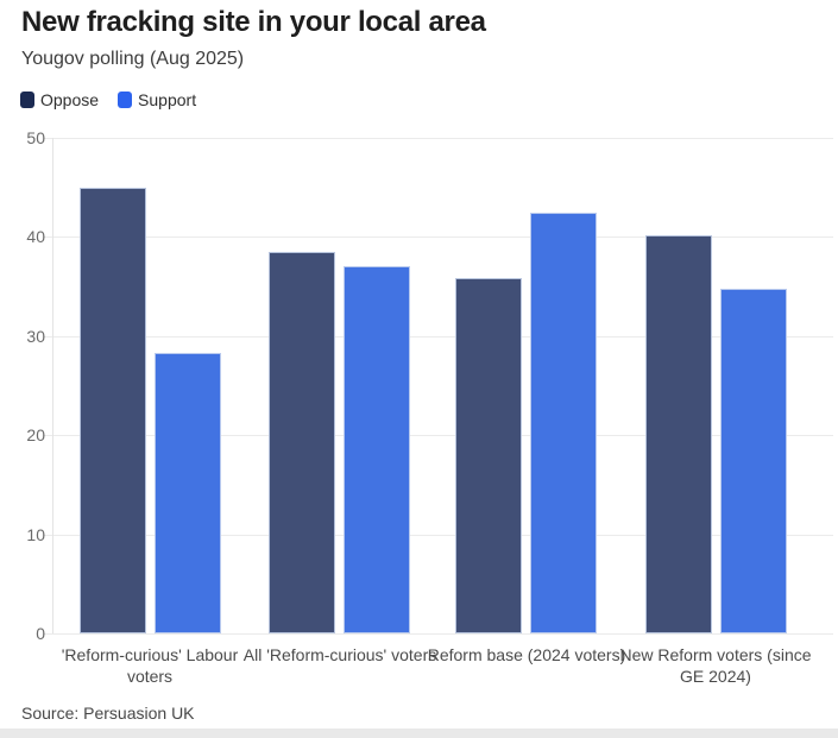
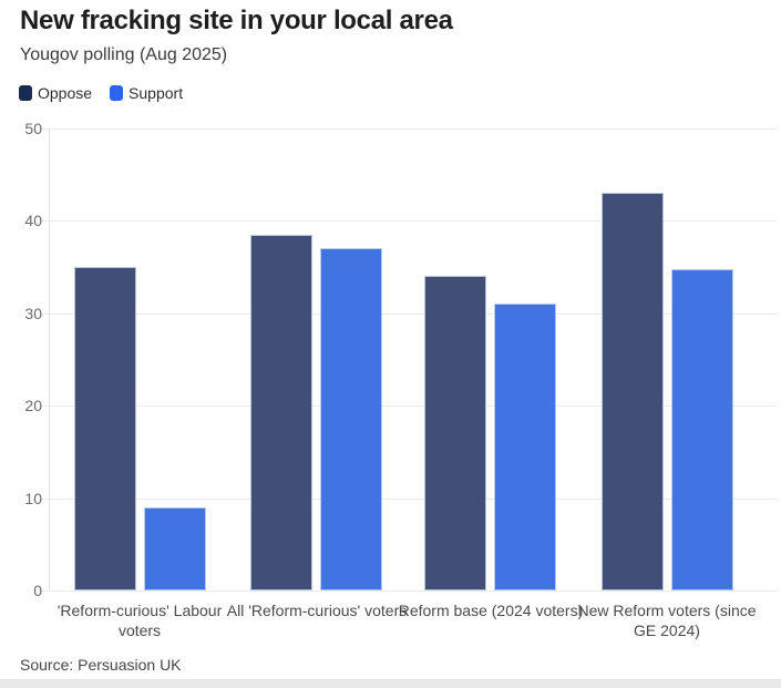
Oppose/'Reform-curious' Labour voters: 45 -> 35
Support/'Reform-curious' Labour voters: 28 -> 9
Oppose/Reform base (2024 voters): 36 -> 34
Support/Reform base (2024 voters): 42 -> 31
Oppose/New Reform voters (since GE 2024): 40 -> 43
